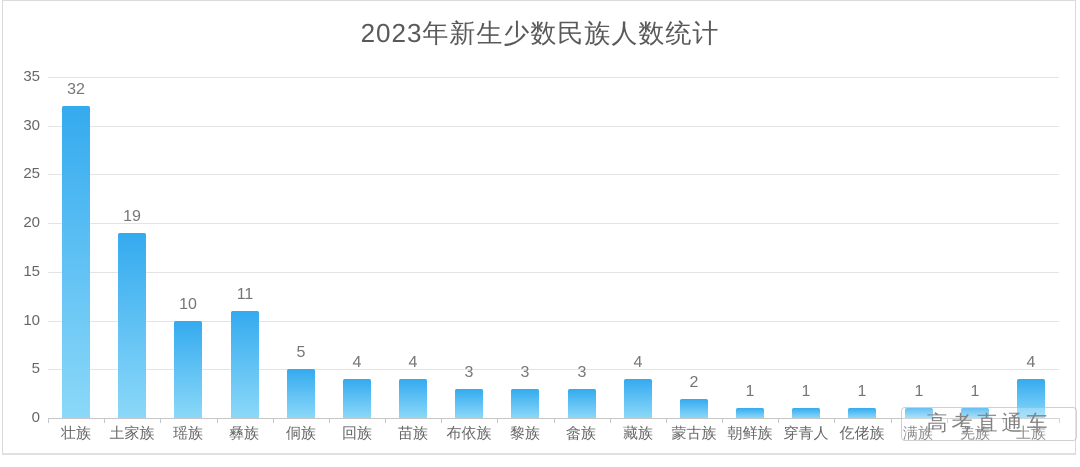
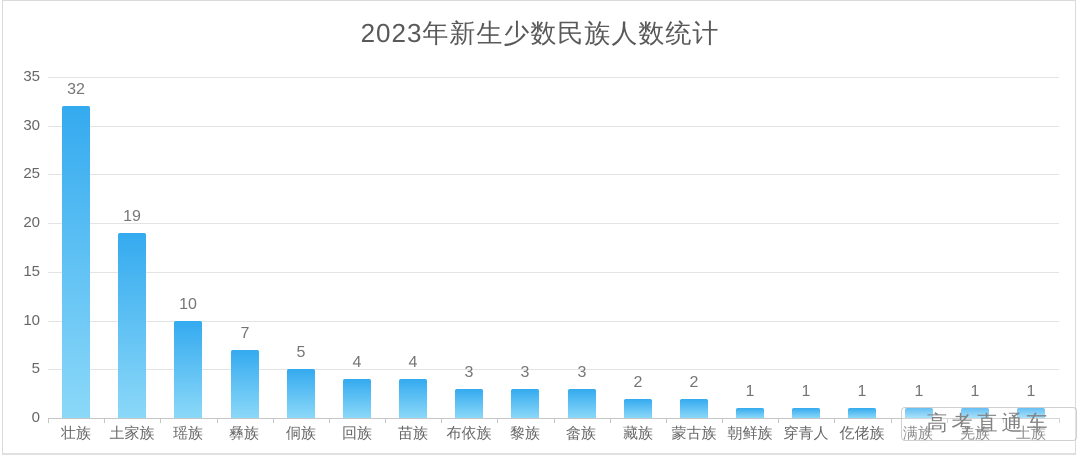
彝族: 11 -> 7
藏族: 4 -> 2
土族: 4 -> 1
